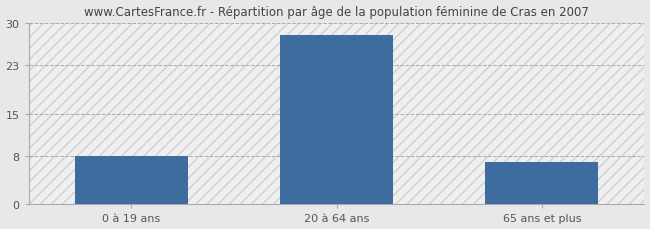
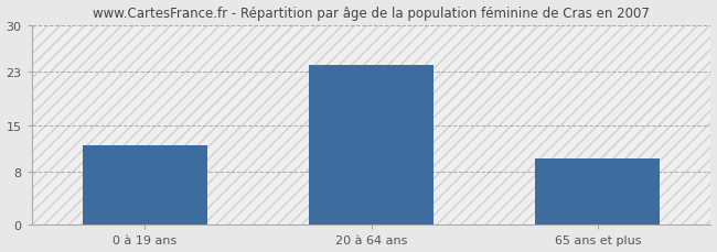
0 à 19 ans: 8 -> 12
20 à 64 ans: 28 -> 24
65 ans et plus: 7 -> 10
